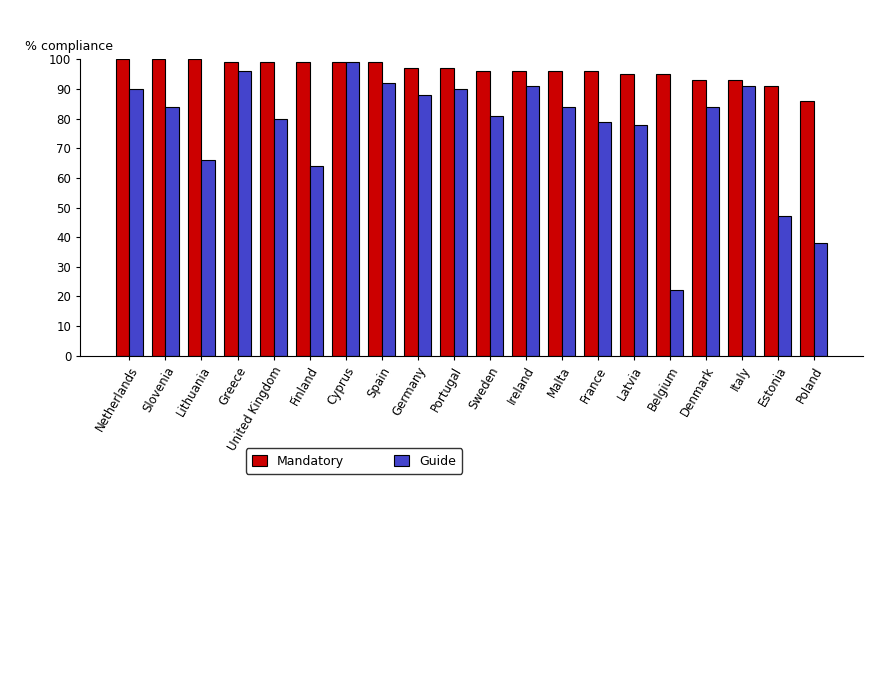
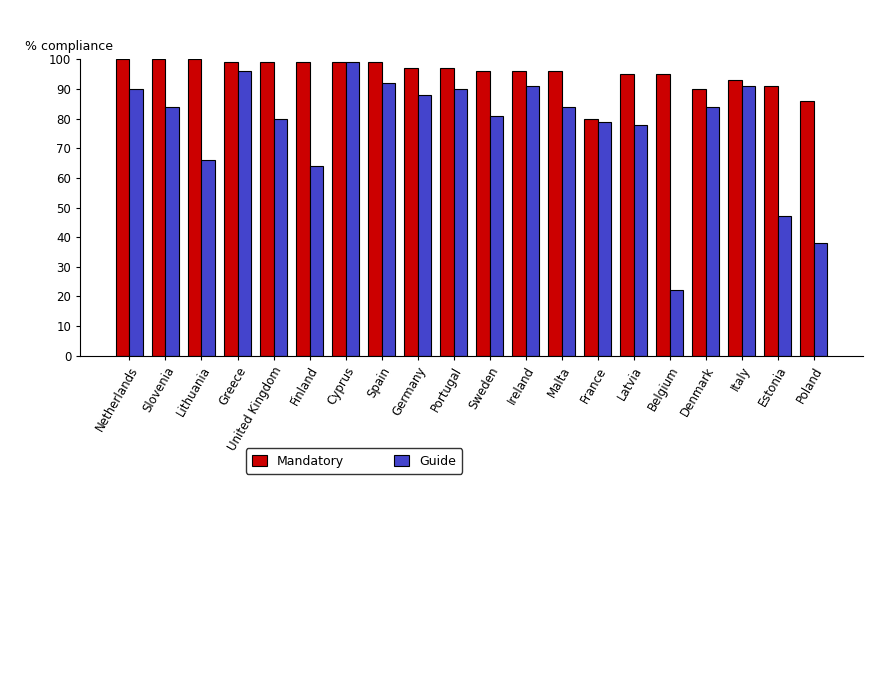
Mandatory/France: 96 -> 80
Mandatory/Denmark: 93 -> 90
